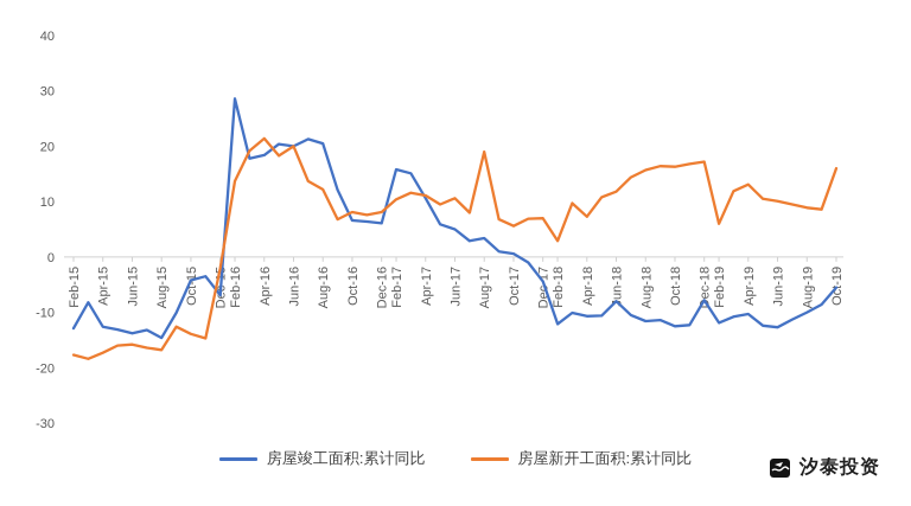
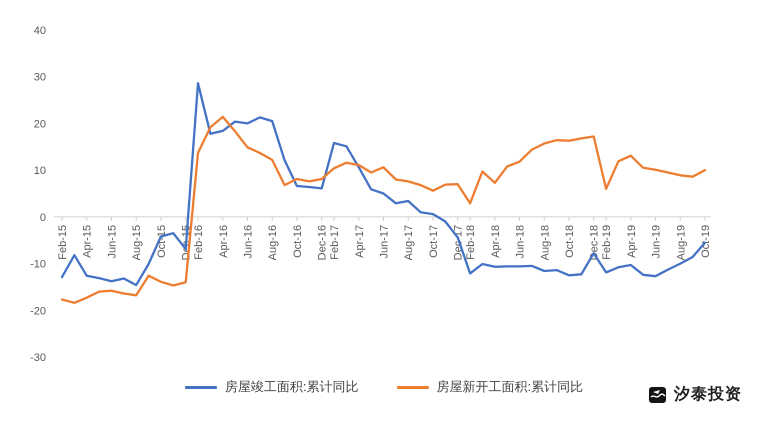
房屋新开工面积:累计同比/Dec-15: -2 -> -14
房屋新开工面积:累计同比/Jun-16: 20 -> 15
房屋新开工面积:累计同比/Aug-17: 19 -> 8
房屋竣工面积:累计同比/Jun-18: -8 -> -11
房屋新开工面积:累计同比/Oct-19: 16 -> 10
